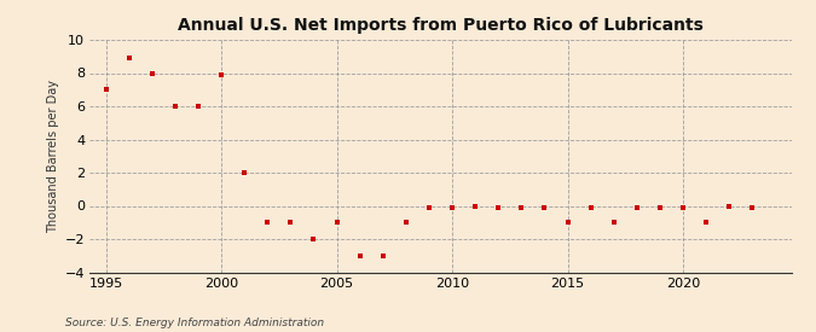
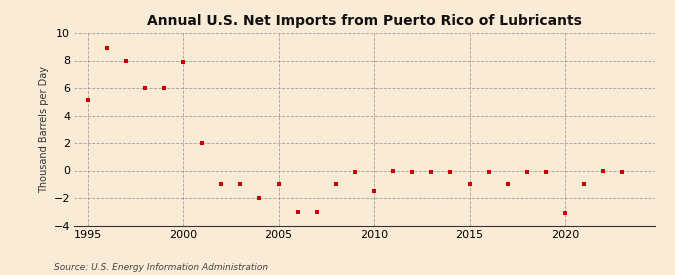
1995: 7.0 -> 5.1
2010: -0.1 -> -1.5
2020: -0.1 -> -3.1
